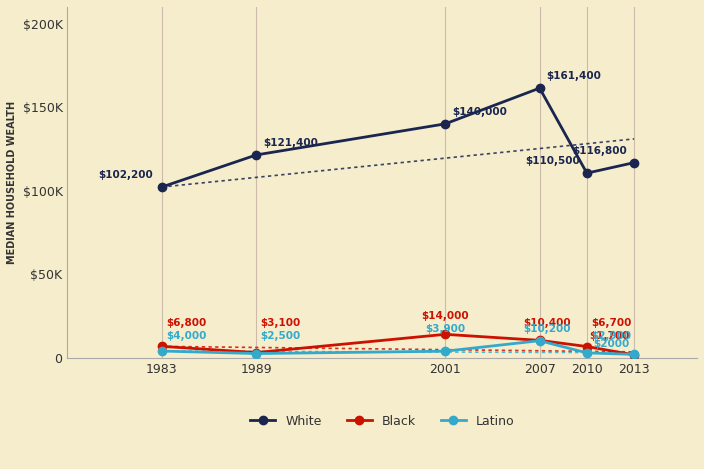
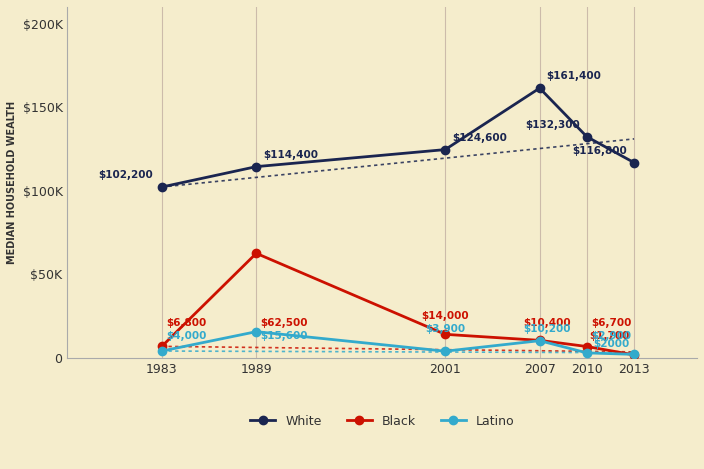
White/1989: $121,400 -> $114,400
Black/1989: $3,100 -> $62,500
Latino/1989: $2,500 -> $15,600
White/2001: $140,000 -> $124,600
White/2010: $110,500 -> $132,300
